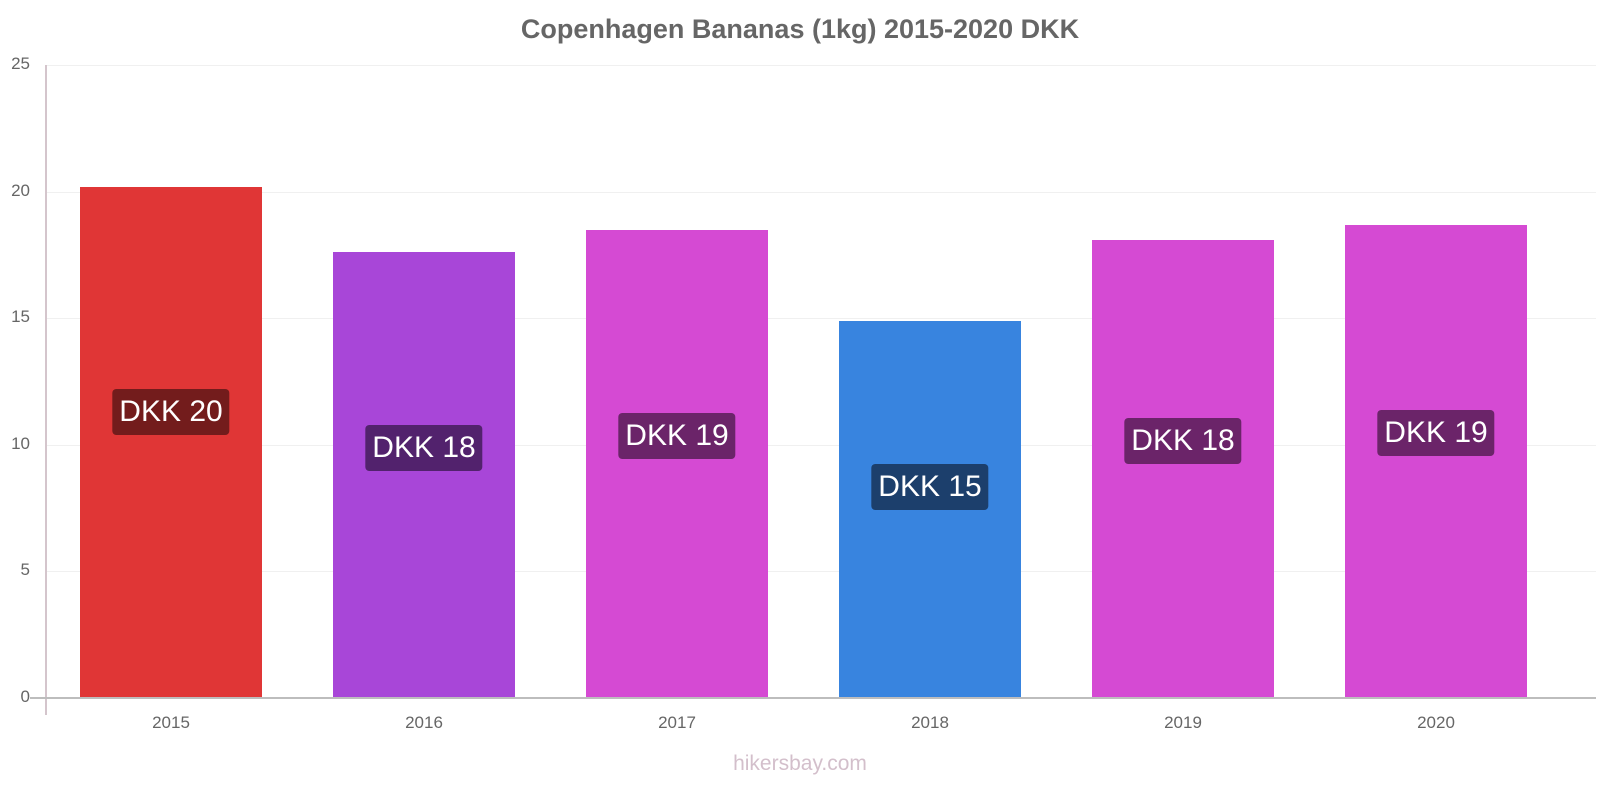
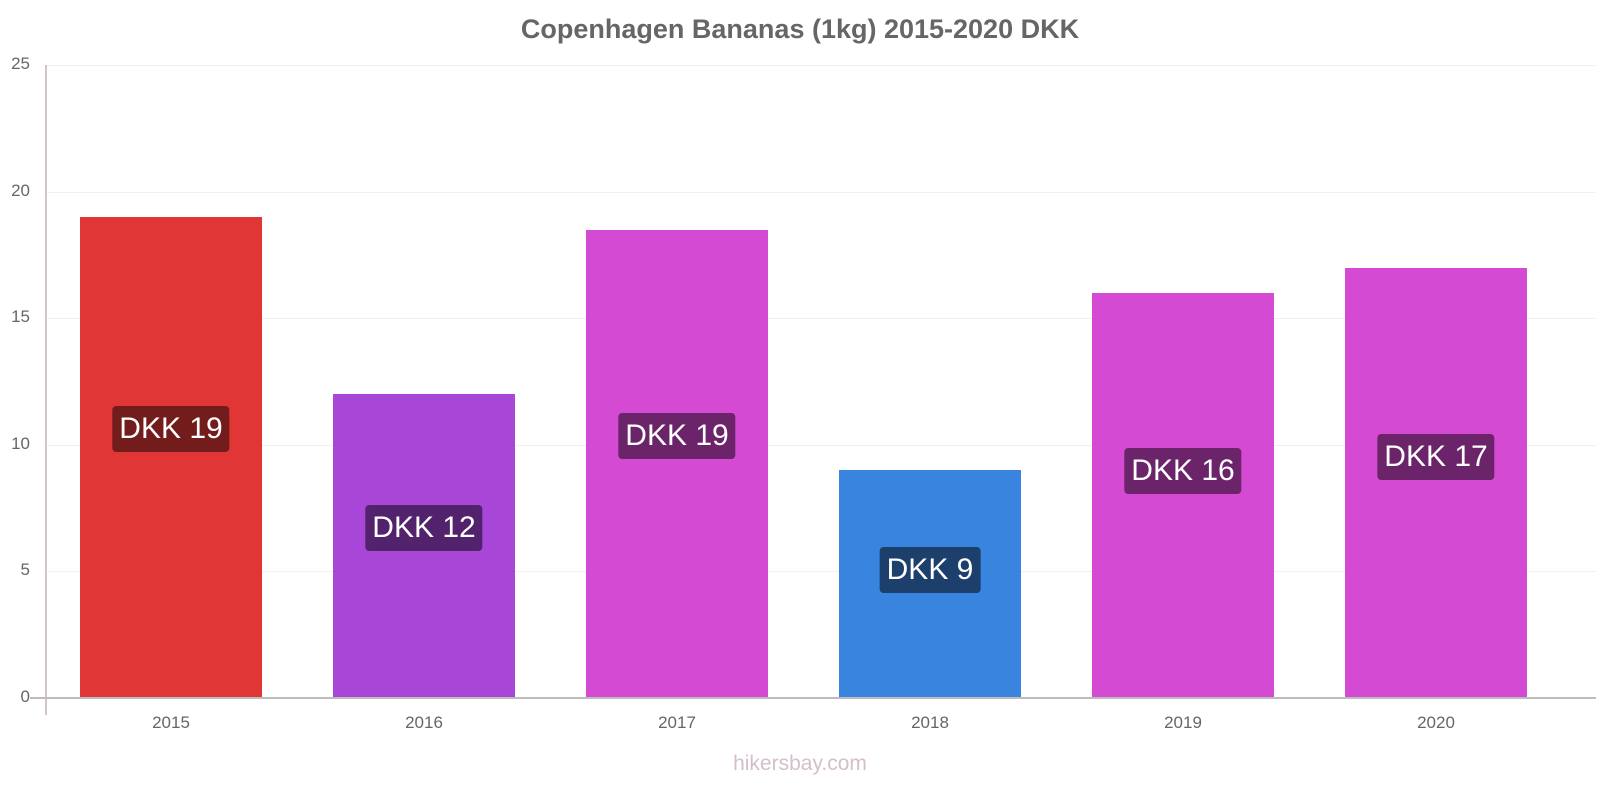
2015: 20 -> 19
2016: 18 -> 12
2018: 15 -> 9
2019: 18 -> 16
2020: 19 -> 17
